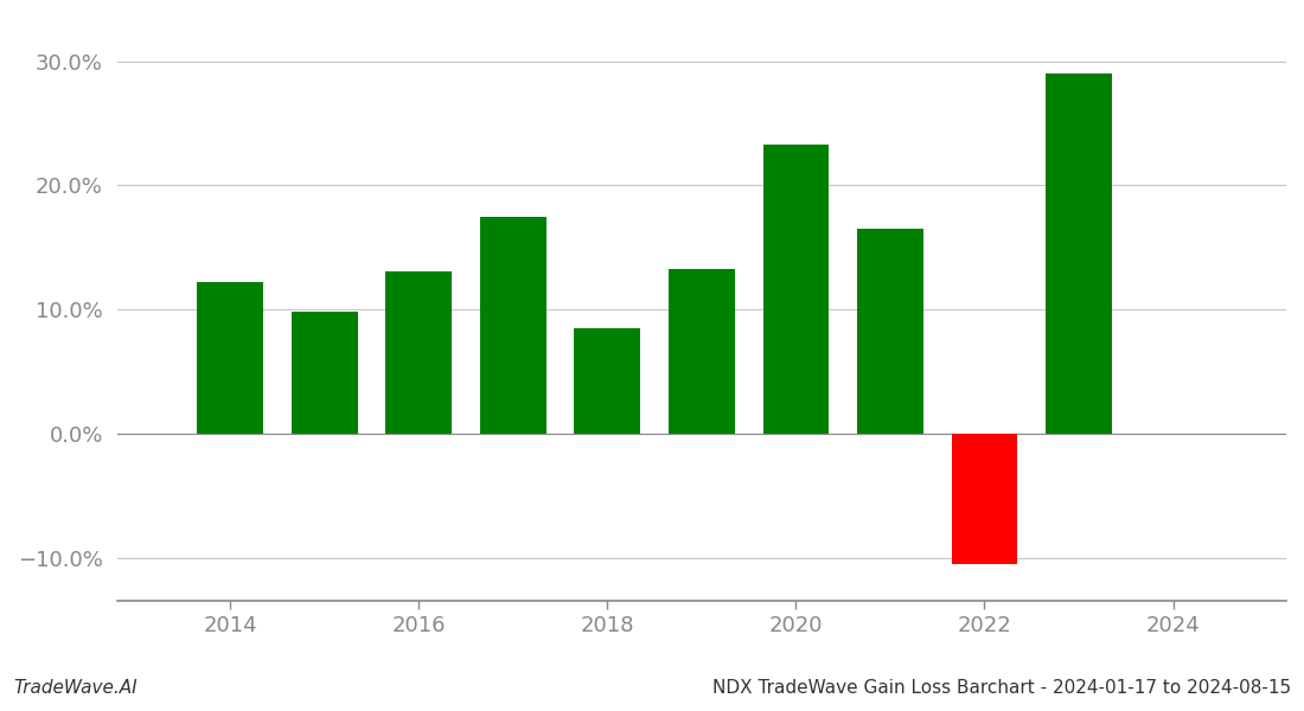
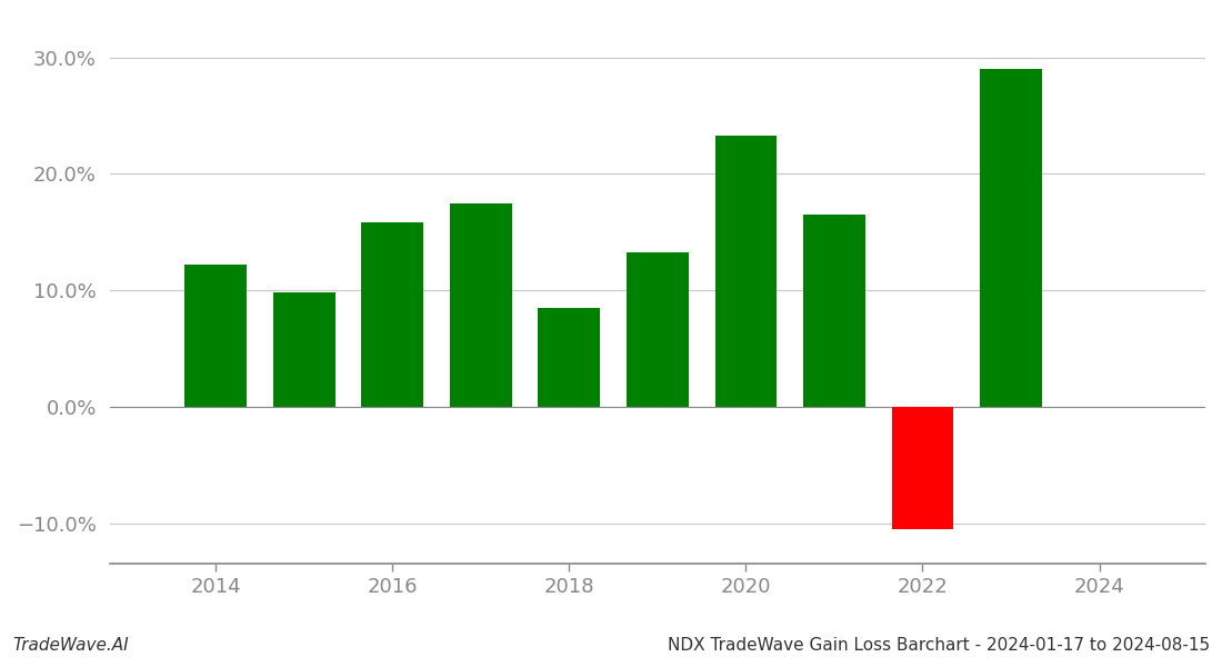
2016: 13.1% -> 15.8%
